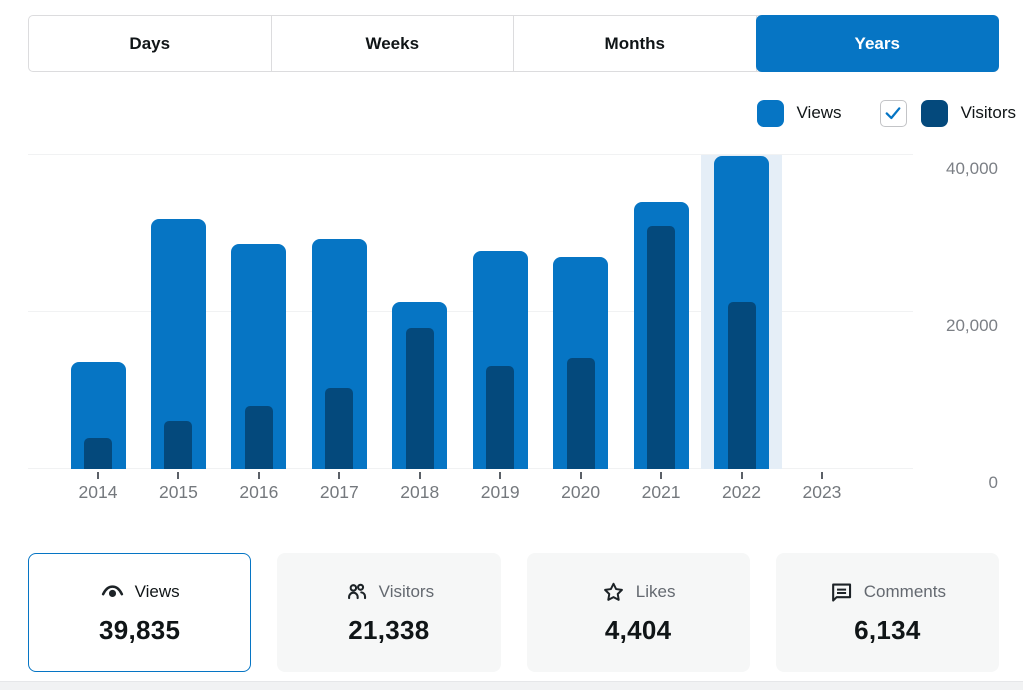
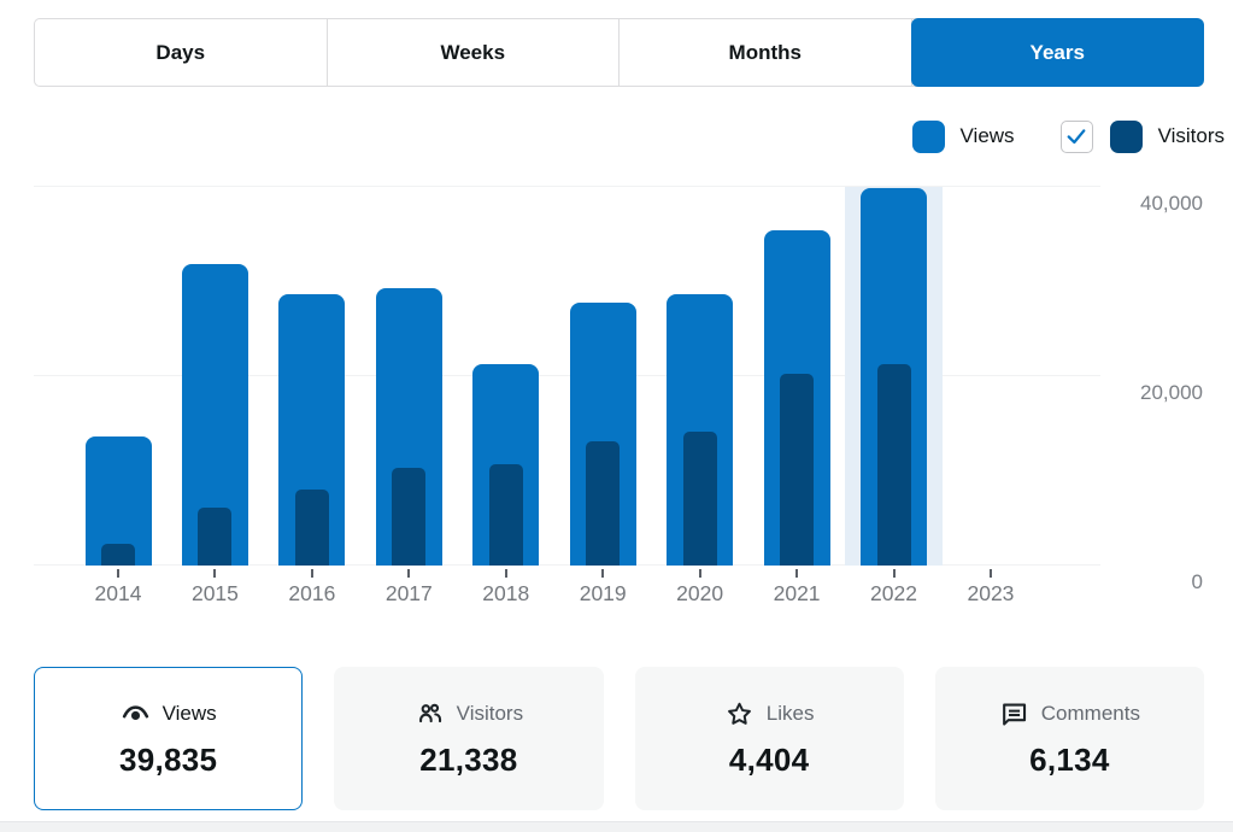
Visitors/2014: 4000 -> 2000
Visitors/2018: 18000 -> 11000
Views/2020: 27000 -> 29000
Views/2021: 34000 -> 35000
Visitors/2021: 31000 -> 20000
